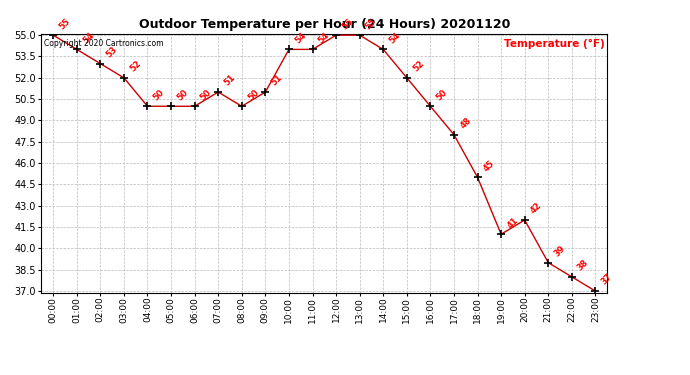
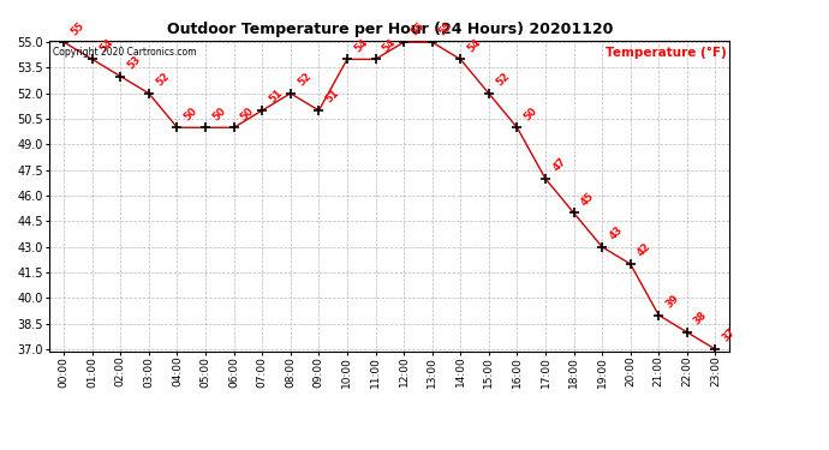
08:00: 50 -> 52
17:00: 48 -> 47
19:00: 41 -> 43
